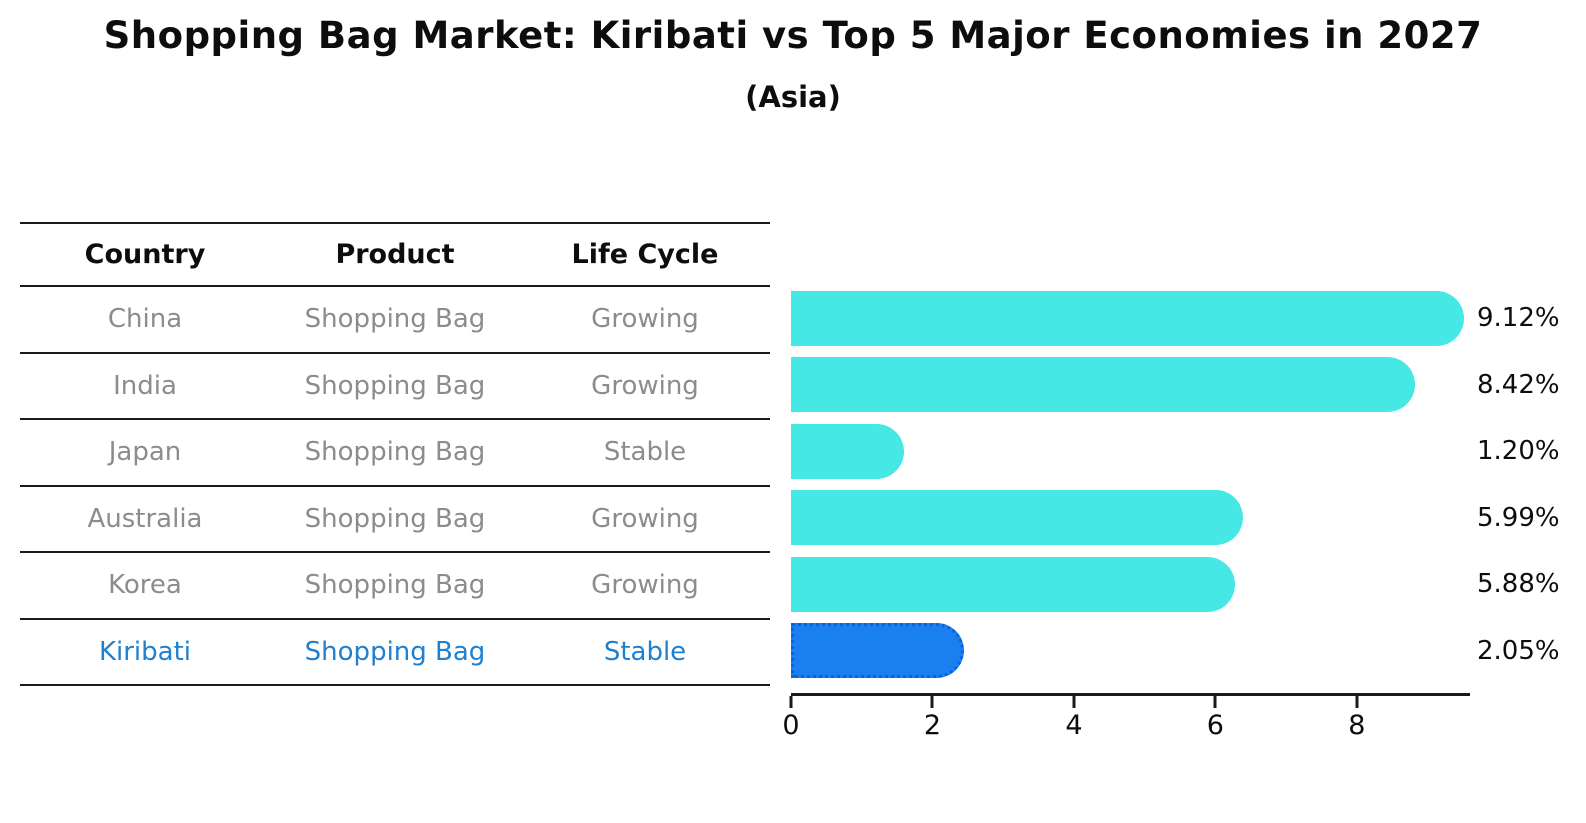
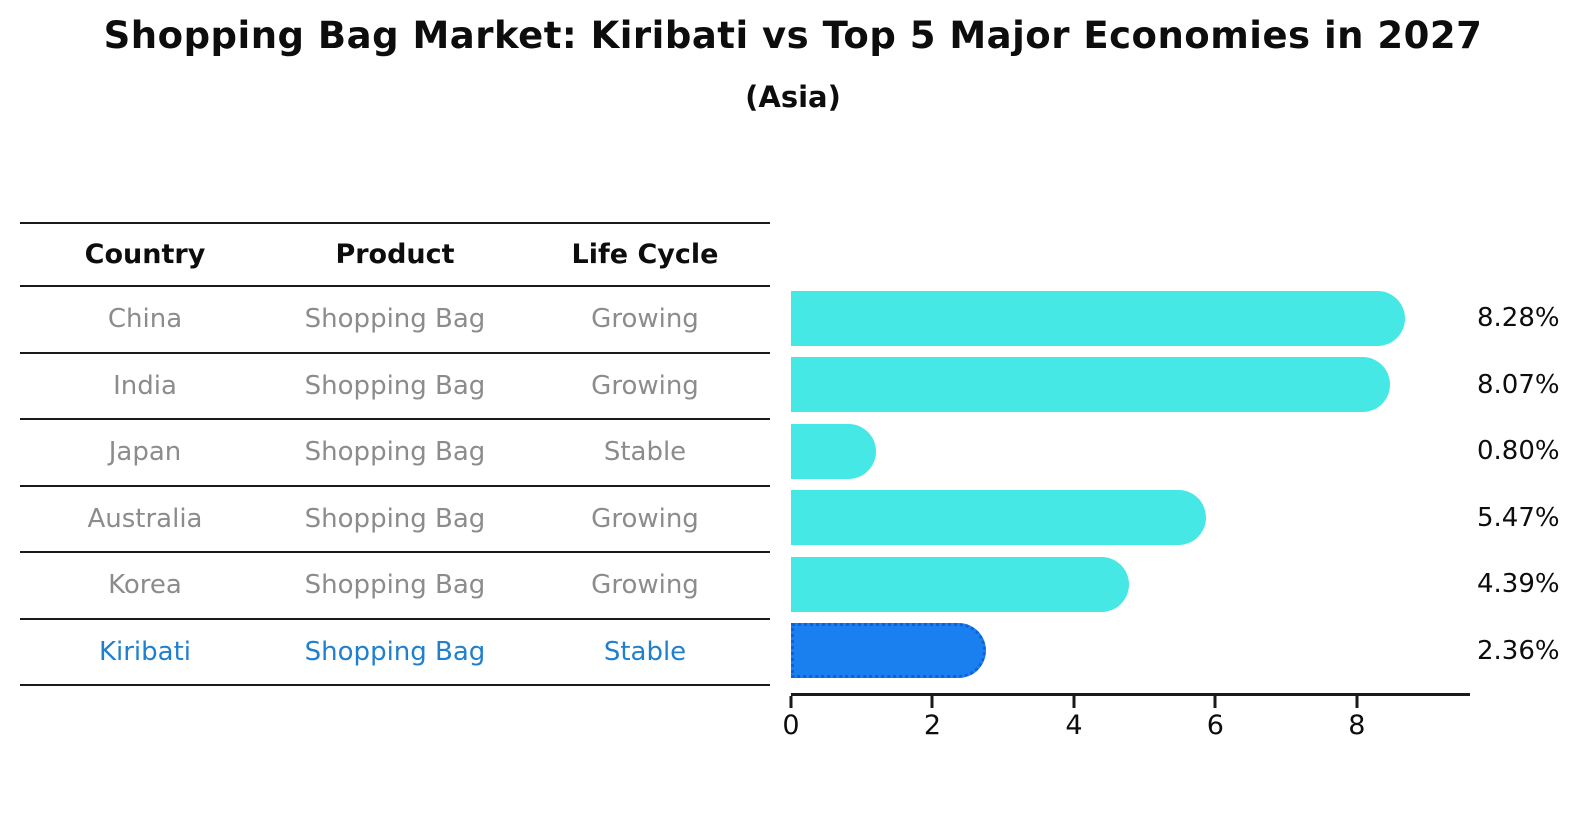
China: 9.12% -> 8.28%
India: 8.42% -> 8.07%
Japan: 1.20% -> 0.80%
Australia: 5.99% -> 5.47%
Korea: 5.88% -> 4.39%
Kiribati: 2.05% -> 2.36%
